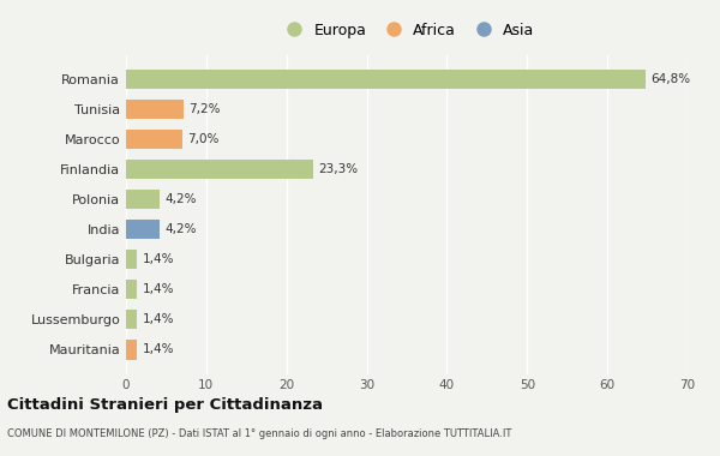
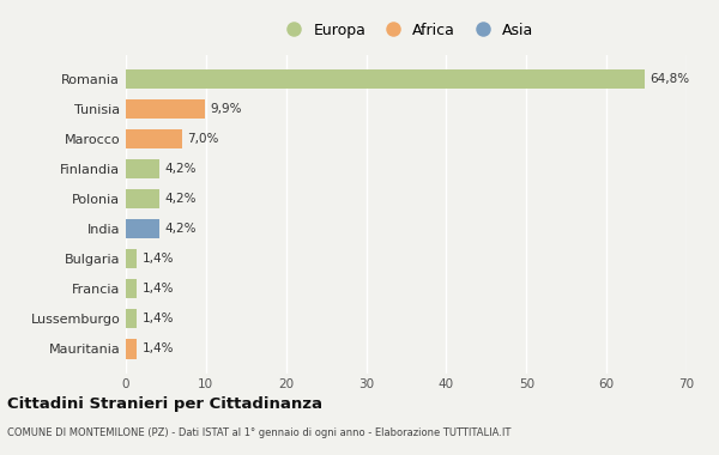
Tunisia: 7,2% -> 9,9%
Finlandia: 23,3% -> 4,2%
